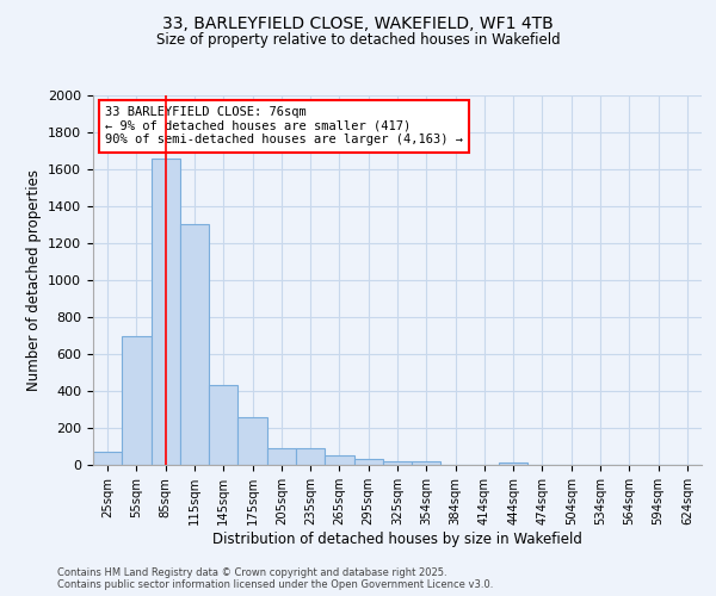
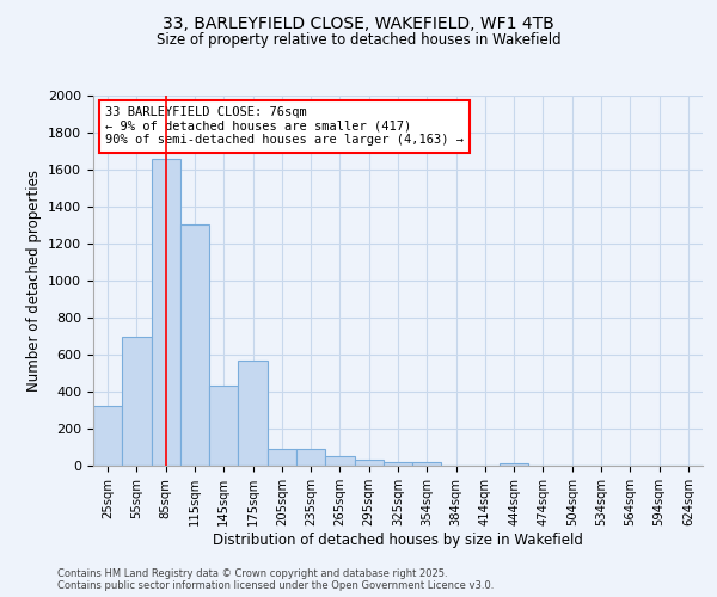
25sqm: 70 -> 320
175sqm: 260 -> 570
